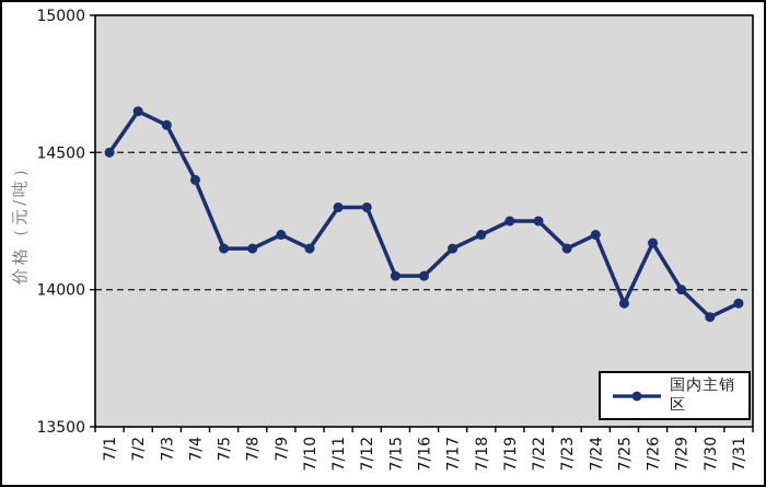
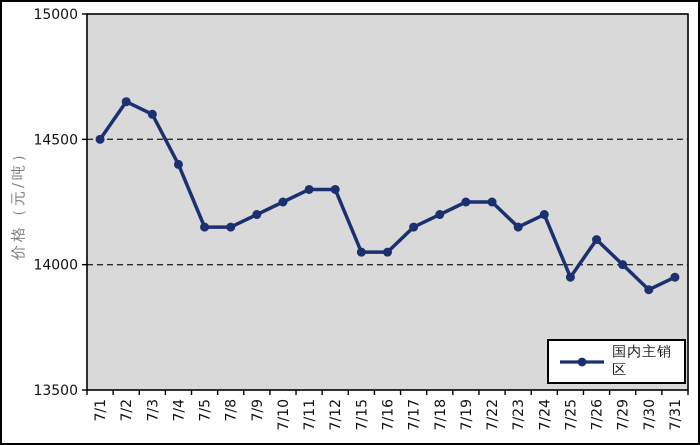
7/10: 14150 -> 14250
7/26: 14170 -> 14100
